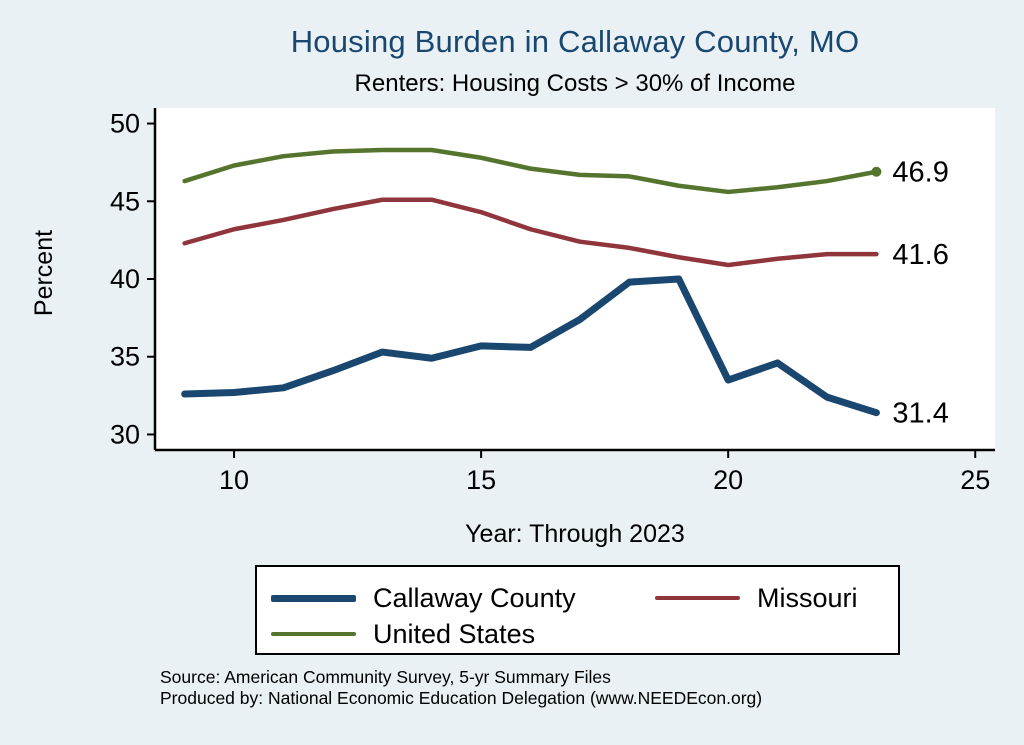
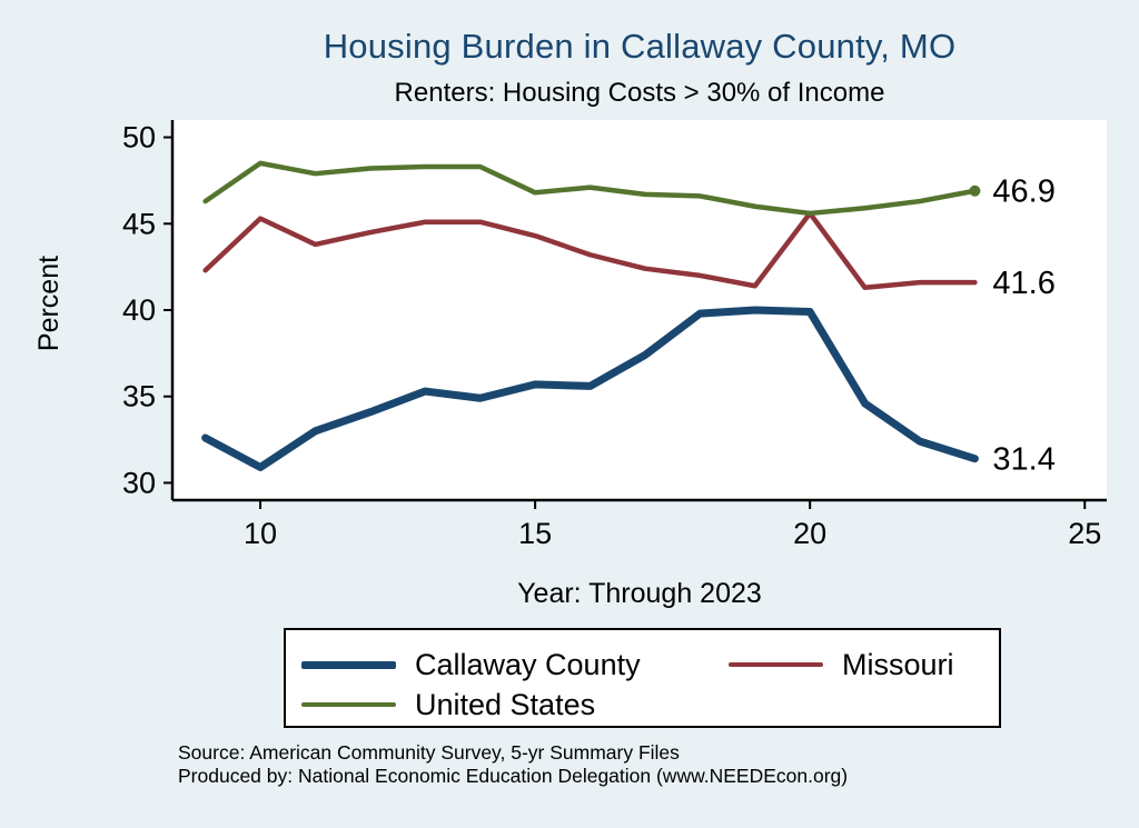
Callaway County/10: 32.7 -> 30.9
Missouri/10: 43.2 -> 45.3
United States/10: 47.3 -> 48.5
United States/15: 47.8 -> 46.8
Callaway County/20: 33.5 -> 39.9
Missouri/20: 40.9 -> 45.6
